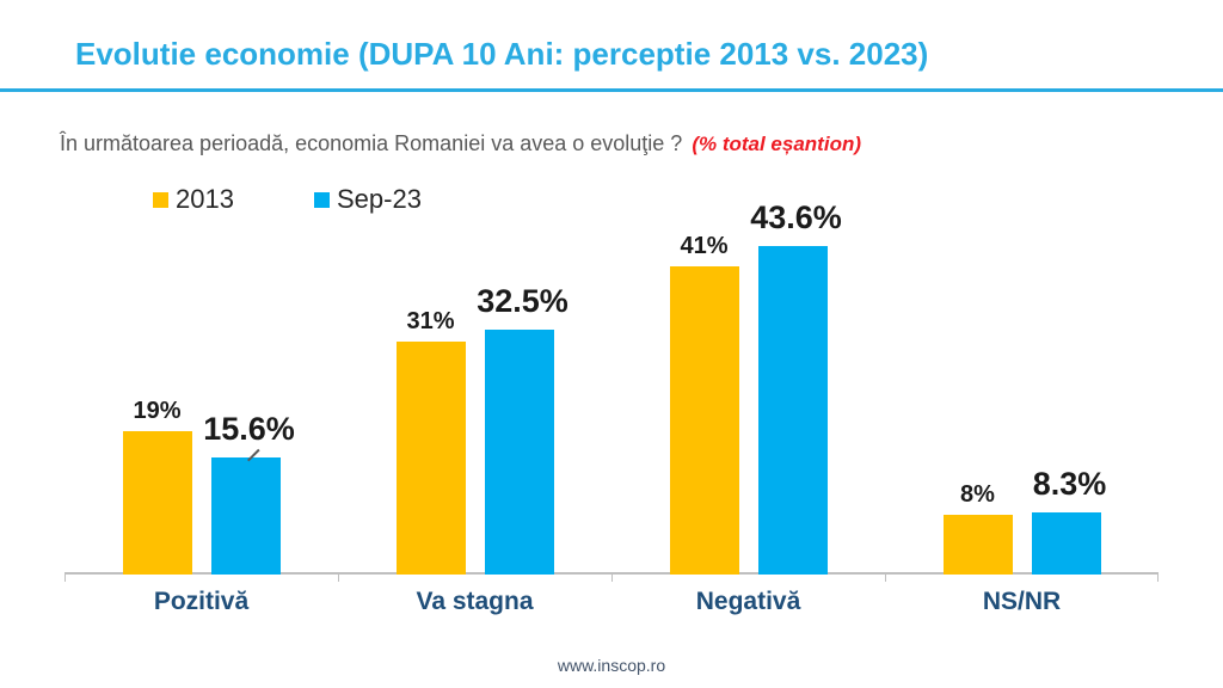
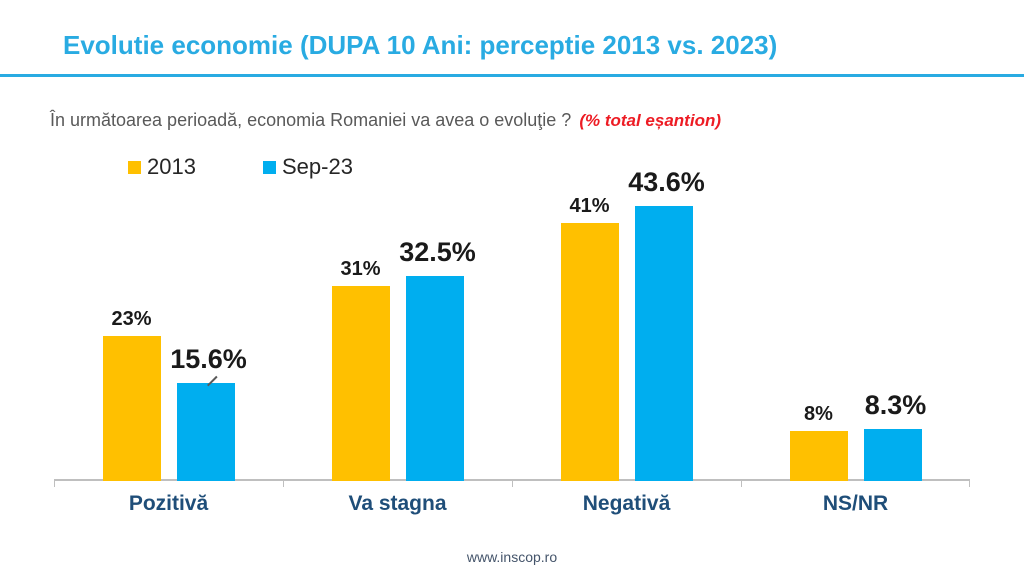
2013/Pozitivă: 19% -> 23%
